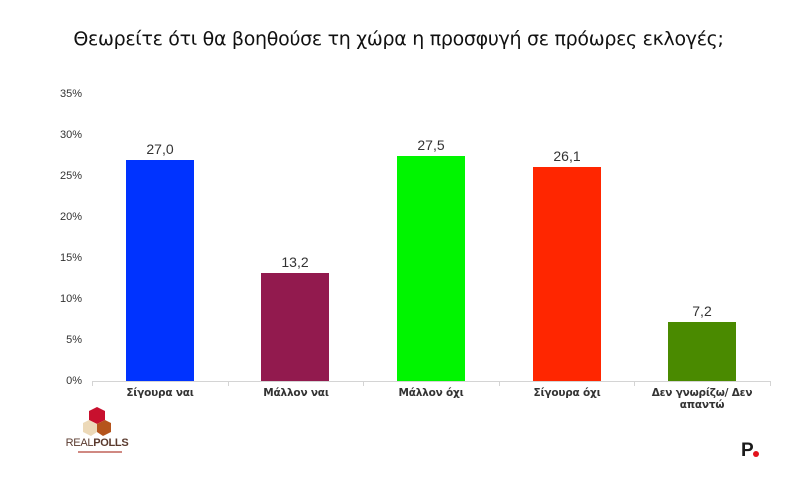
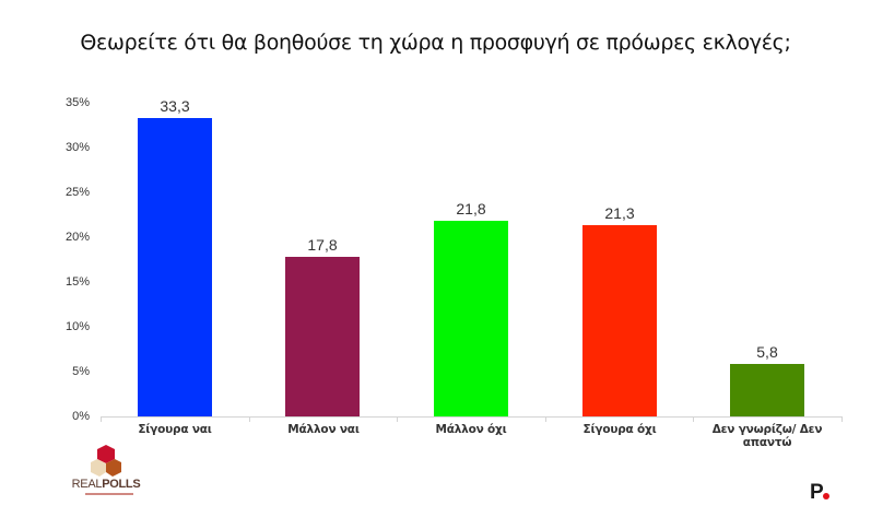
Σίγουρα ναι: 27,0 -> 33,3
Μάλλον ναι: 13,2 -> 17,8
Μάλλον όχι: 27,5 -> 21,8
Σίγουρα όχι: 26,1 -> 21,3
Δεν γνωρίζω/ Δεν απαντώ: 7,2 -> 5,8
